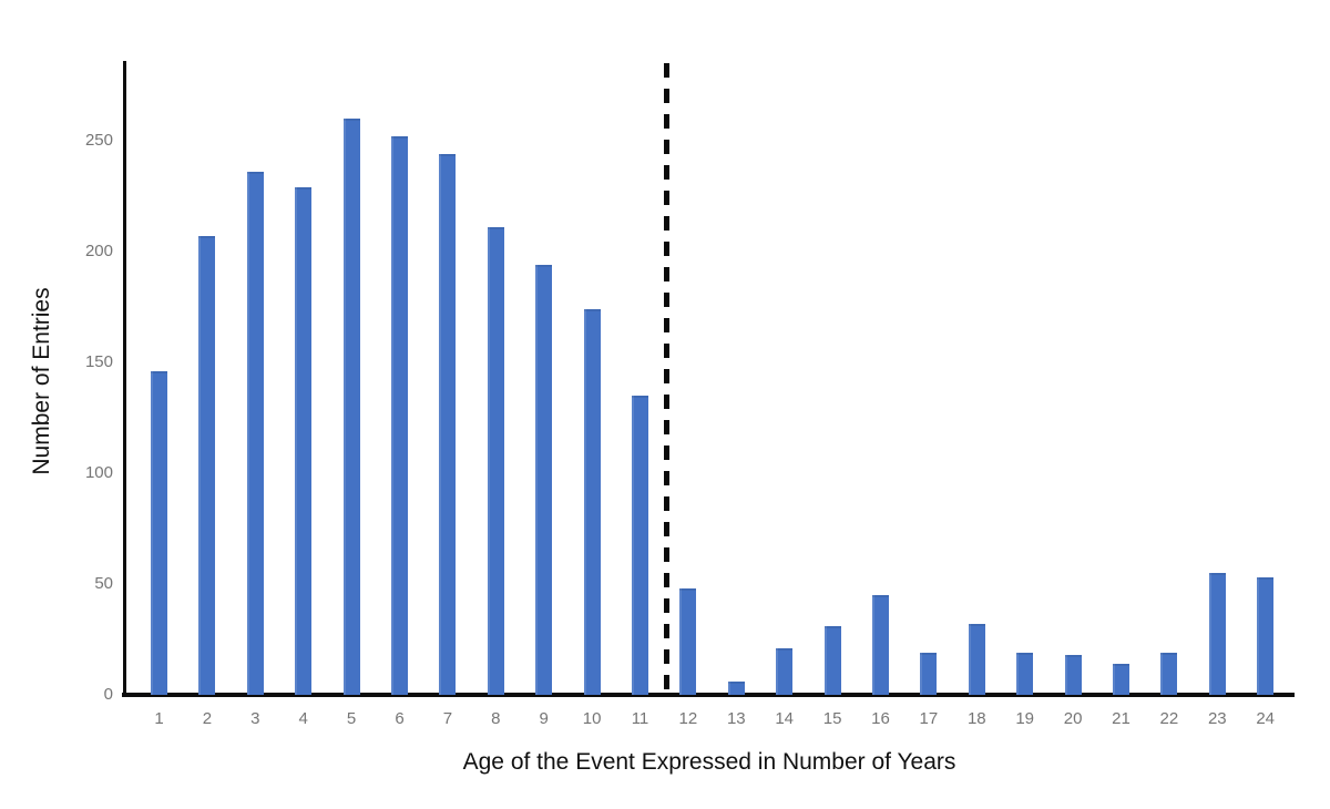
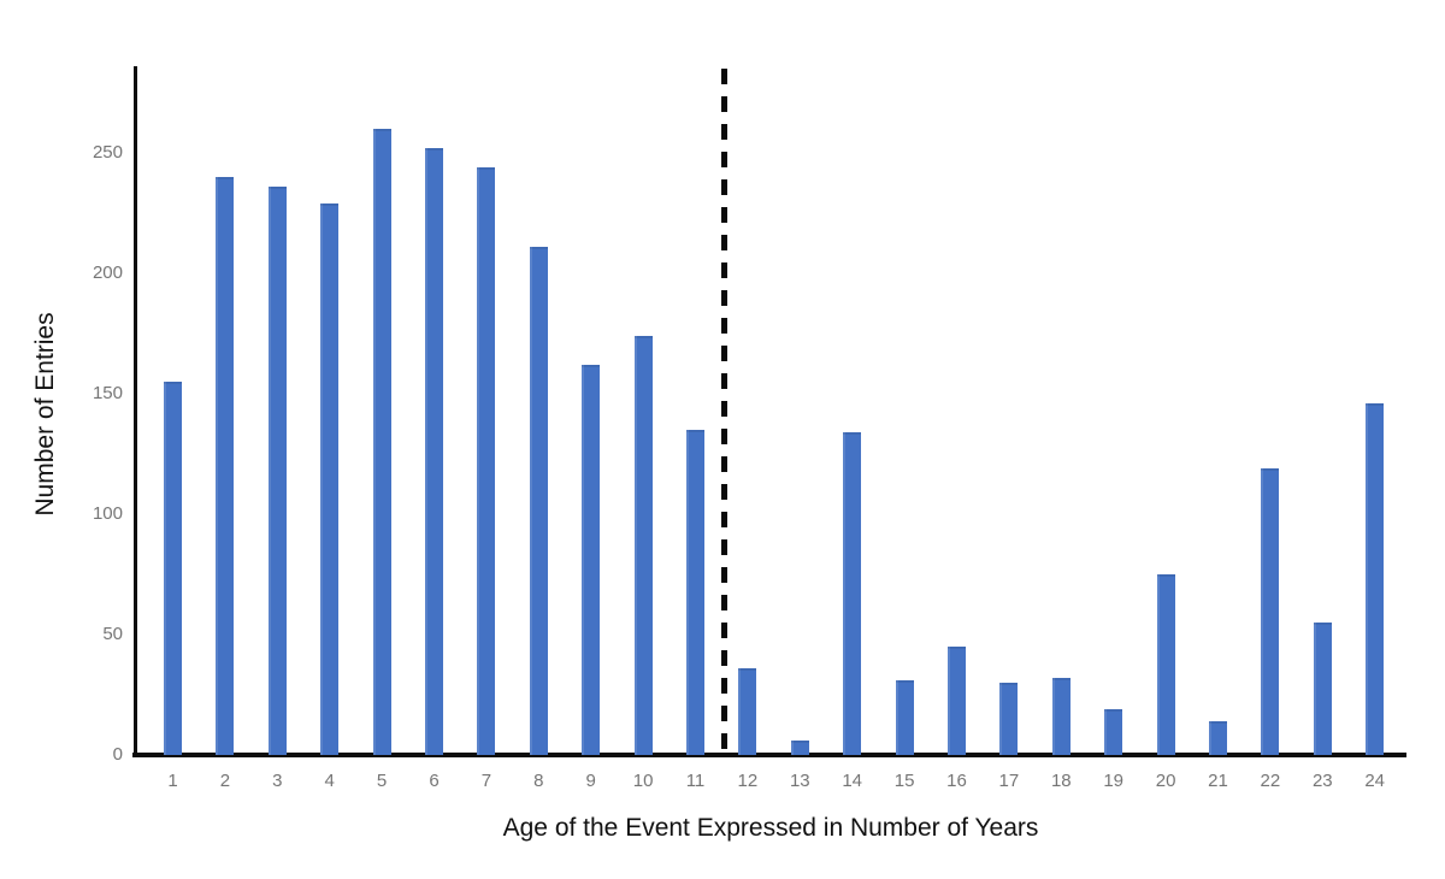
1: 146 -> 155
2: 207 -> 240
9: 194 -> 162
12: 48 -> 36
14: 21 -> 134
17: 19 -> 30
20: 18 -> 75
22: 19 -> 119
24: 53 -> 146
